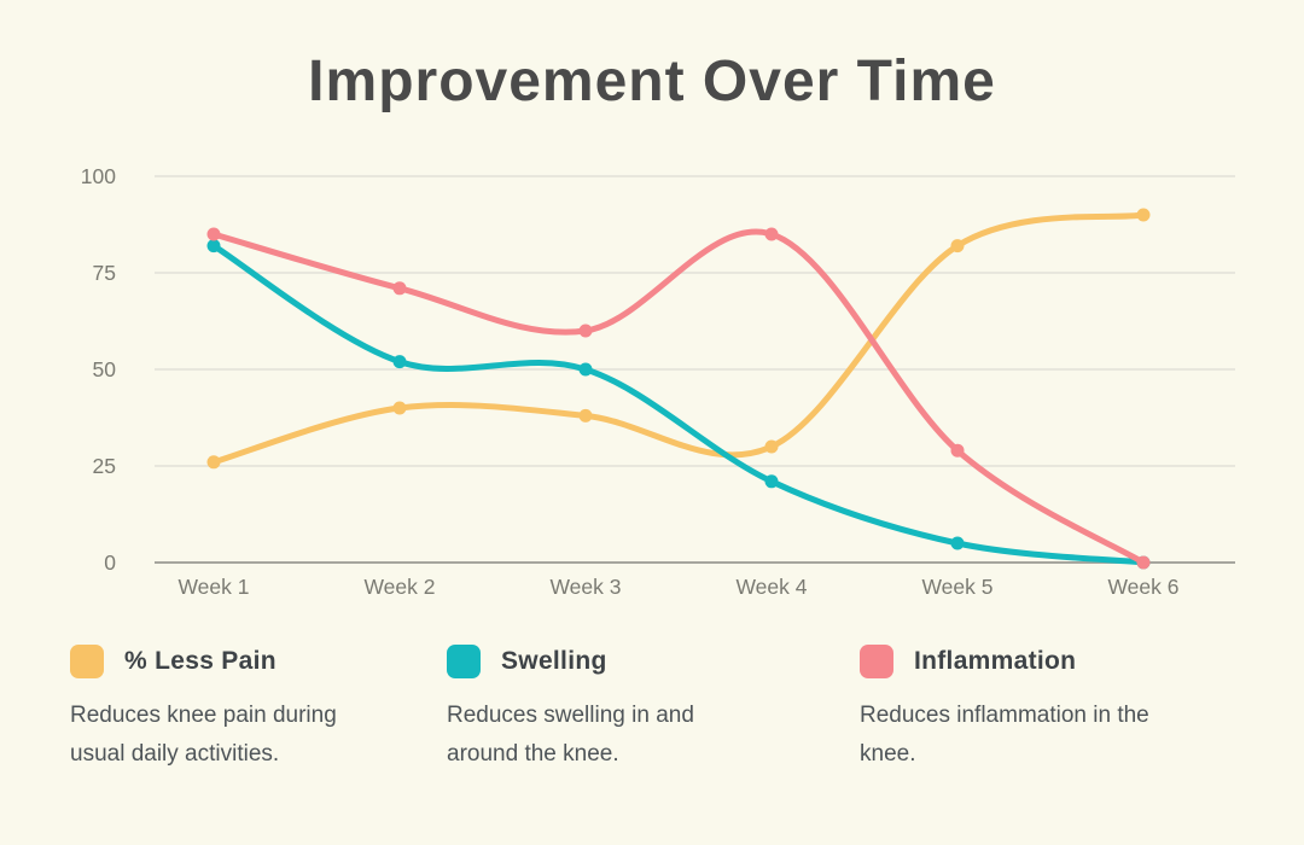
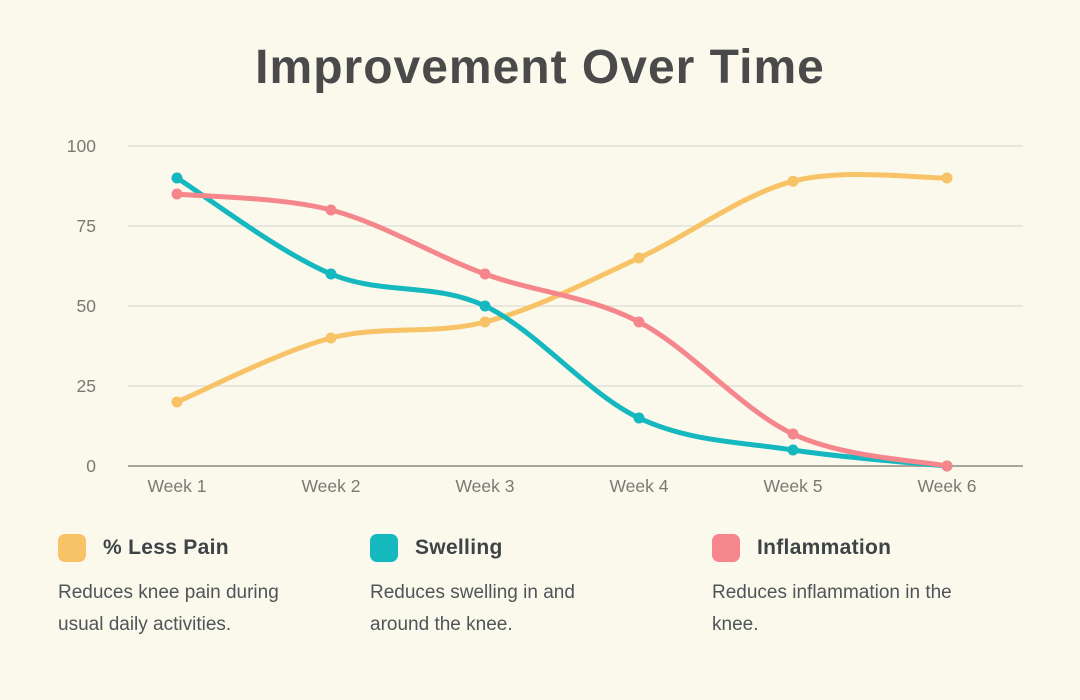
% Less Pain/Week 1: 26 -> 20
Swelling/Week 1: 82 -> 90
Swelling/Week 2: 52 -> 60
Inflammation/Week 2: 71 -> 80
% Less Pain/Week 3: 38 -> 45
% Less Pain/Week 4: 30 -> 65
Swelling/Week 4: 21 -> 15
Inflammation/Week 4: 85 -> 45
% Less Pain/Week 5: 82 -> 89
Inflammation/Week 5: 29 -> 10
